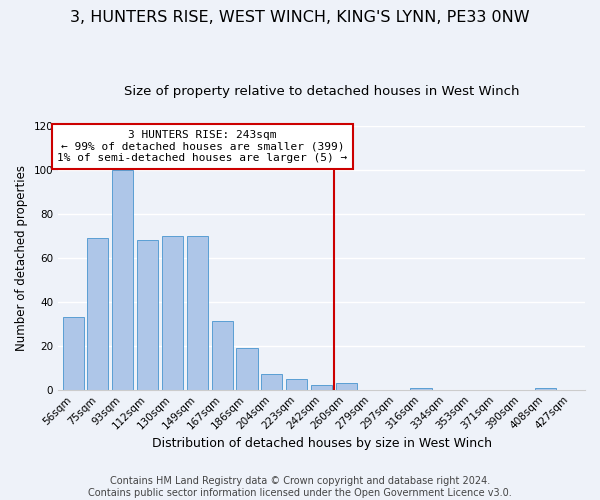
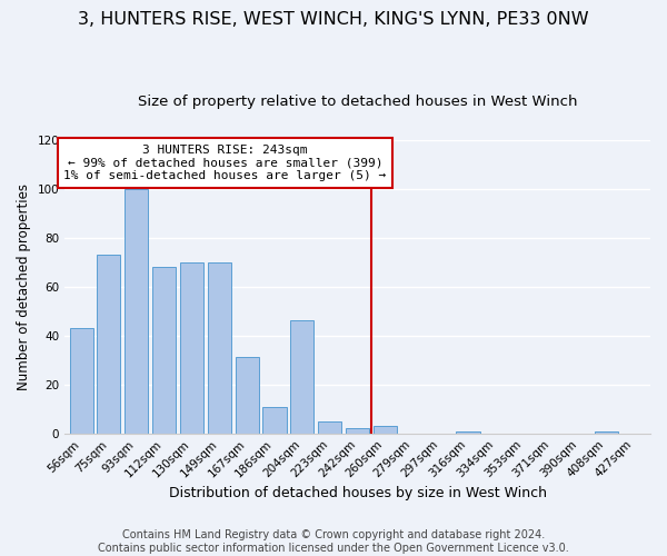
56sqm: 33 -> 43
75sqm: 69 -> 73
186sqm: 19 -> 11
204sqm: 7 -> 46
